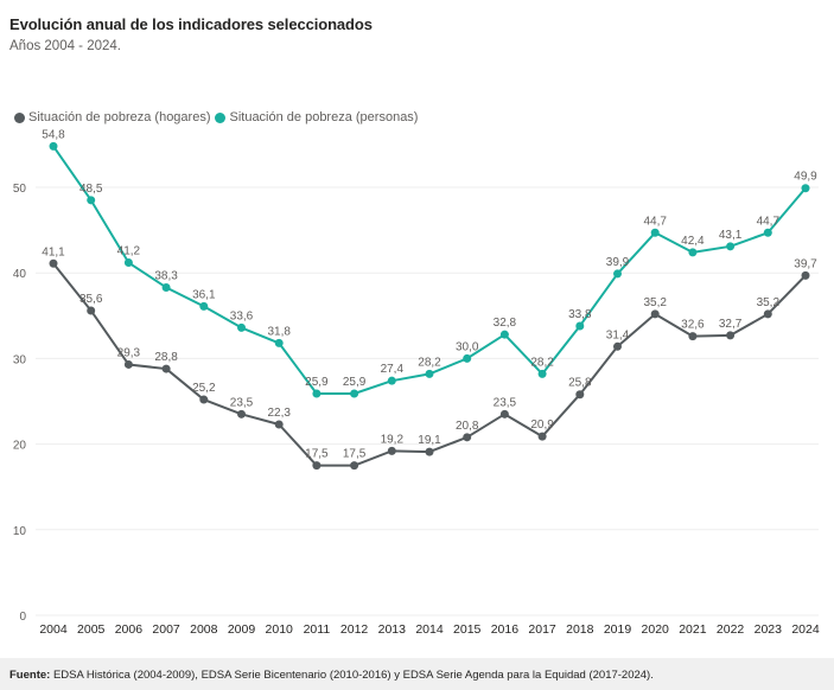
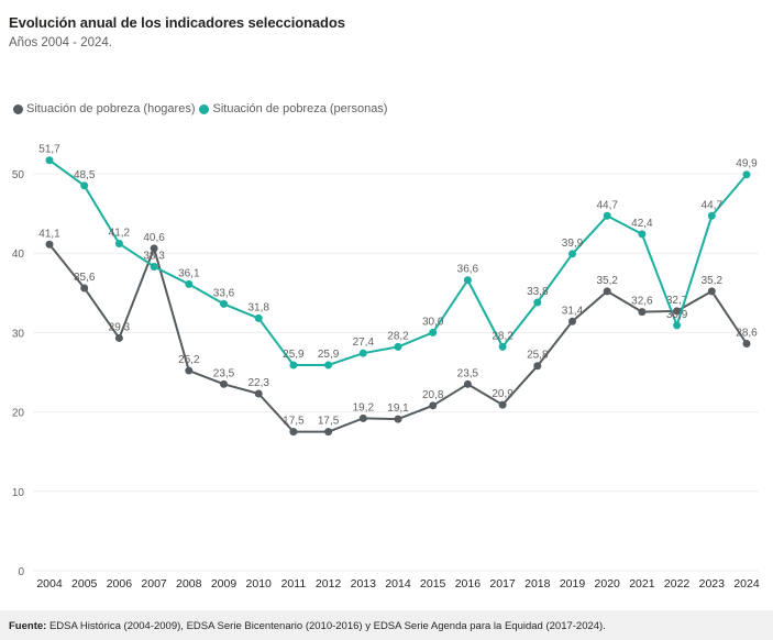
Situación de pobreza (personas)/2004: 54,8 -> 51,7
Situación de pobreza (hogares)/2007: 28,8 -> 40,6
Situación de pobreza (personas)/2016: 32,8 -> 36,6
Situación de pobreza (personas)/2022: 43,1 -> 30,9
Situación de pobreza (hogares)/2024: 39,7 -> 28,6
